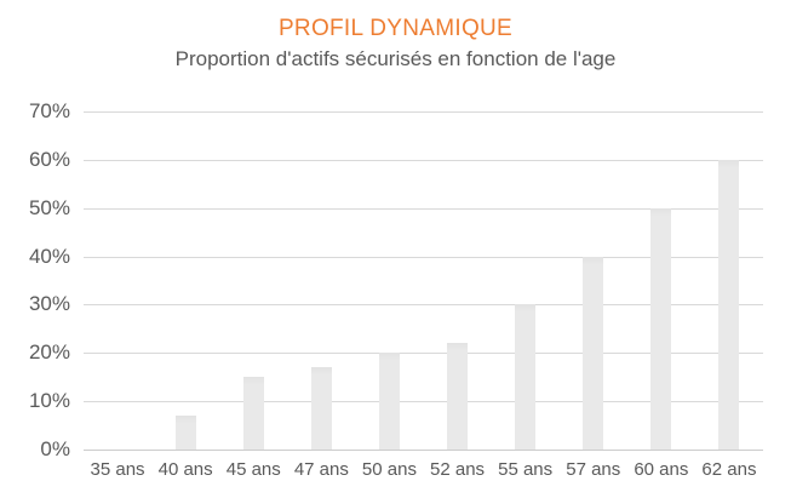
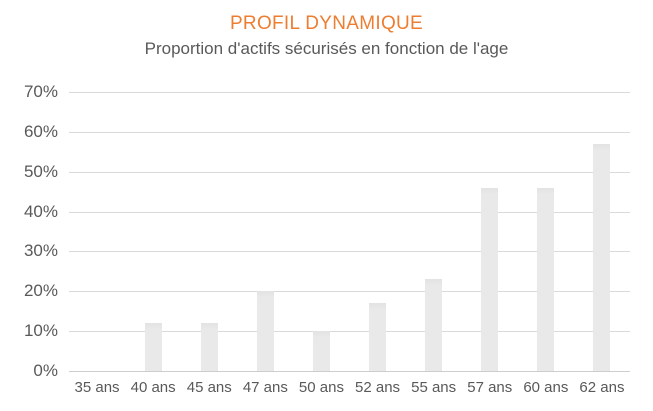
40 ans: 7% -> 12%
45 ans: 15% -> 12%
47 ans: 17% -> 20%
50 ans: 20% -> 10%
52 ans: 22% -> 17%
55 ans: 30% -> 23%
57 ans: 40% -> 46%
60 ans: 50% -> 46%
62 ans: 60% -> 57%
